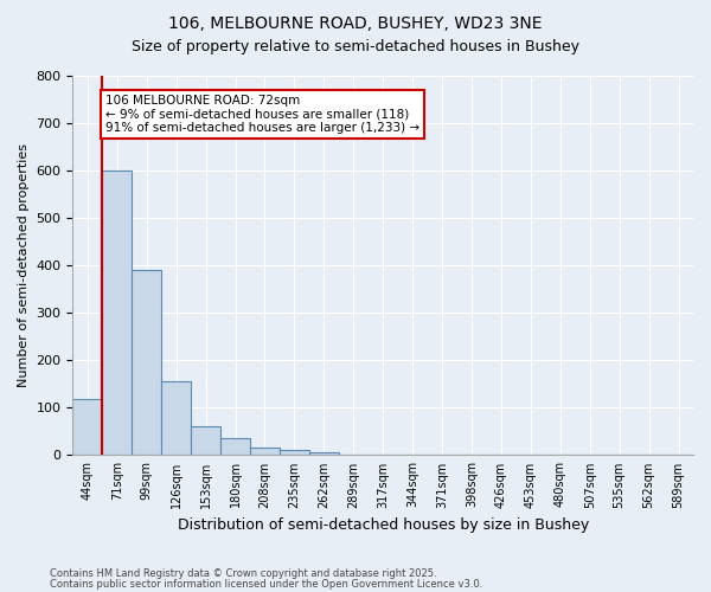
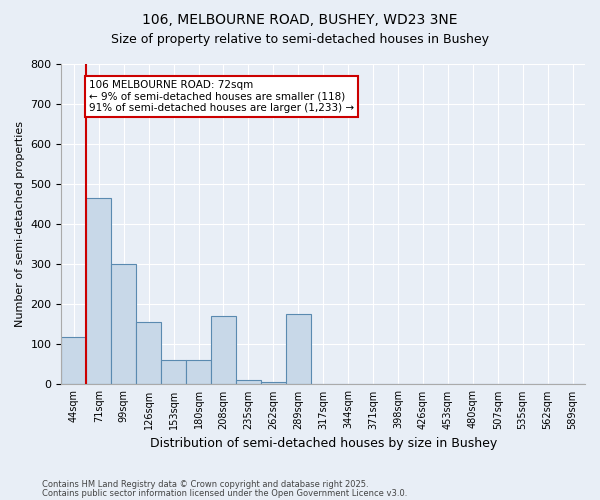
71sqm: 600 -> 465
99sqm: 390 -> 300
180sqm: 35 -> 60
208sqm: 15 -> 170
289sqm: 1 -> 175
